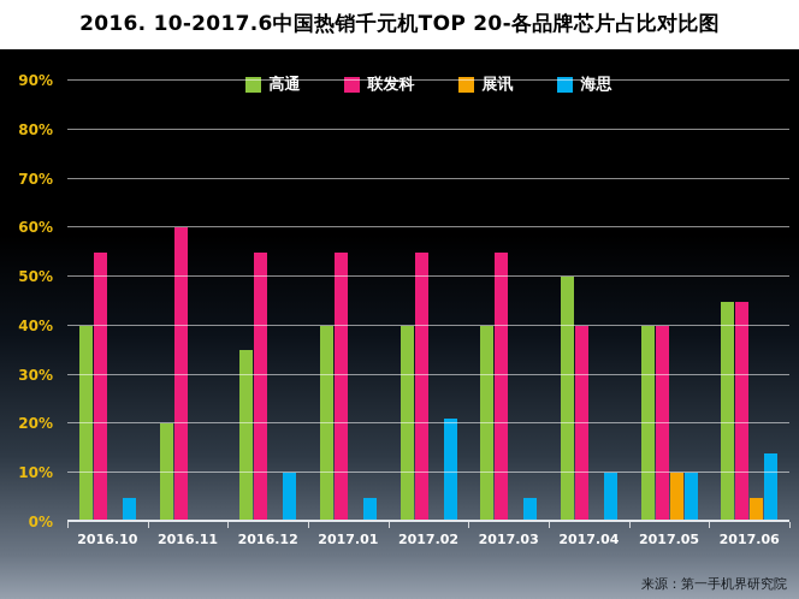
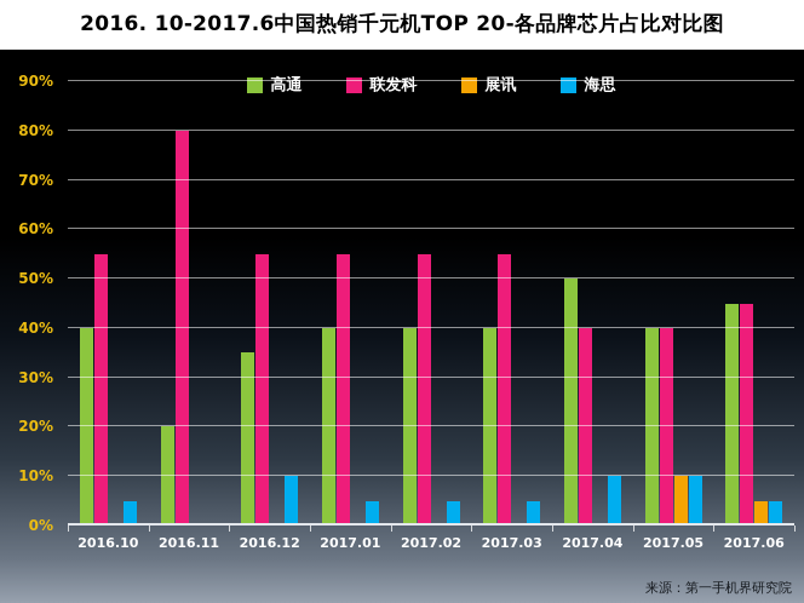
联发科/2016.11: 60% -> 80%
海思/2017.02: 21% -> 5%
海思/2017.06: 14% -> 5%
